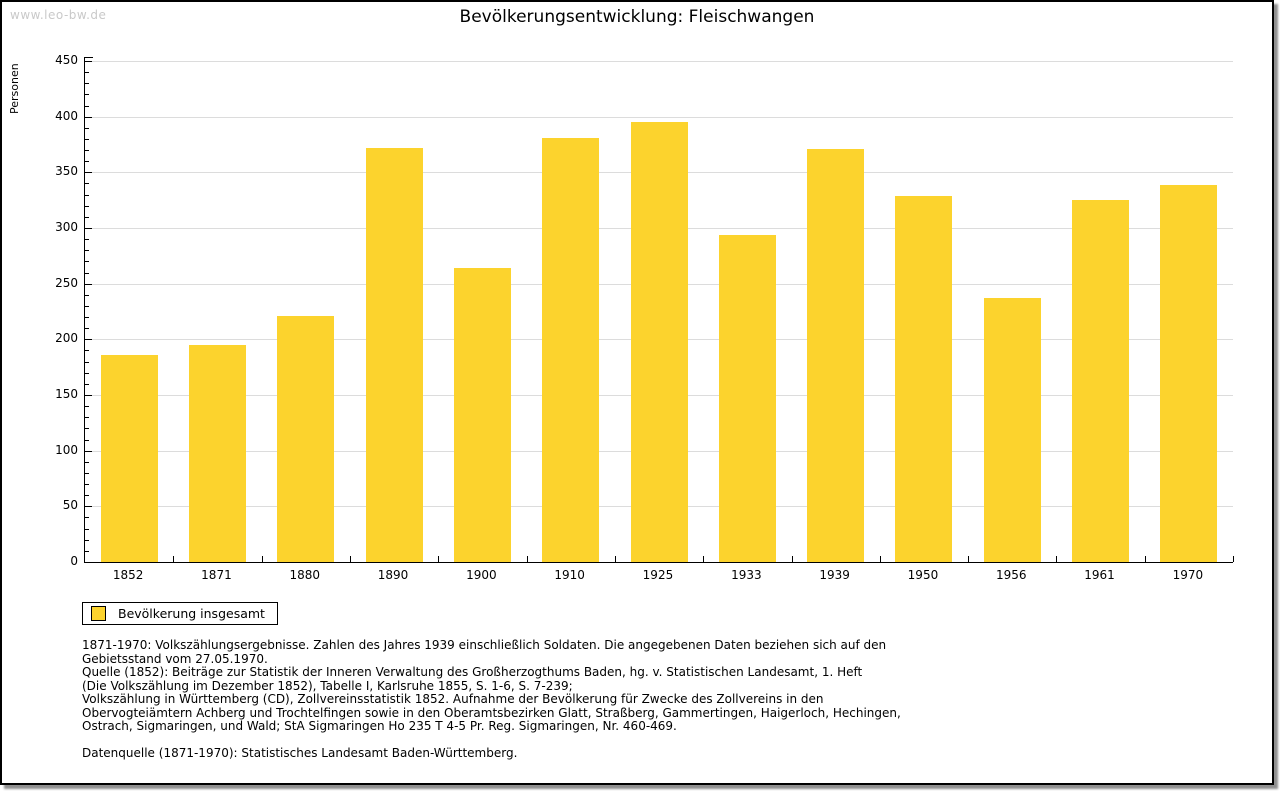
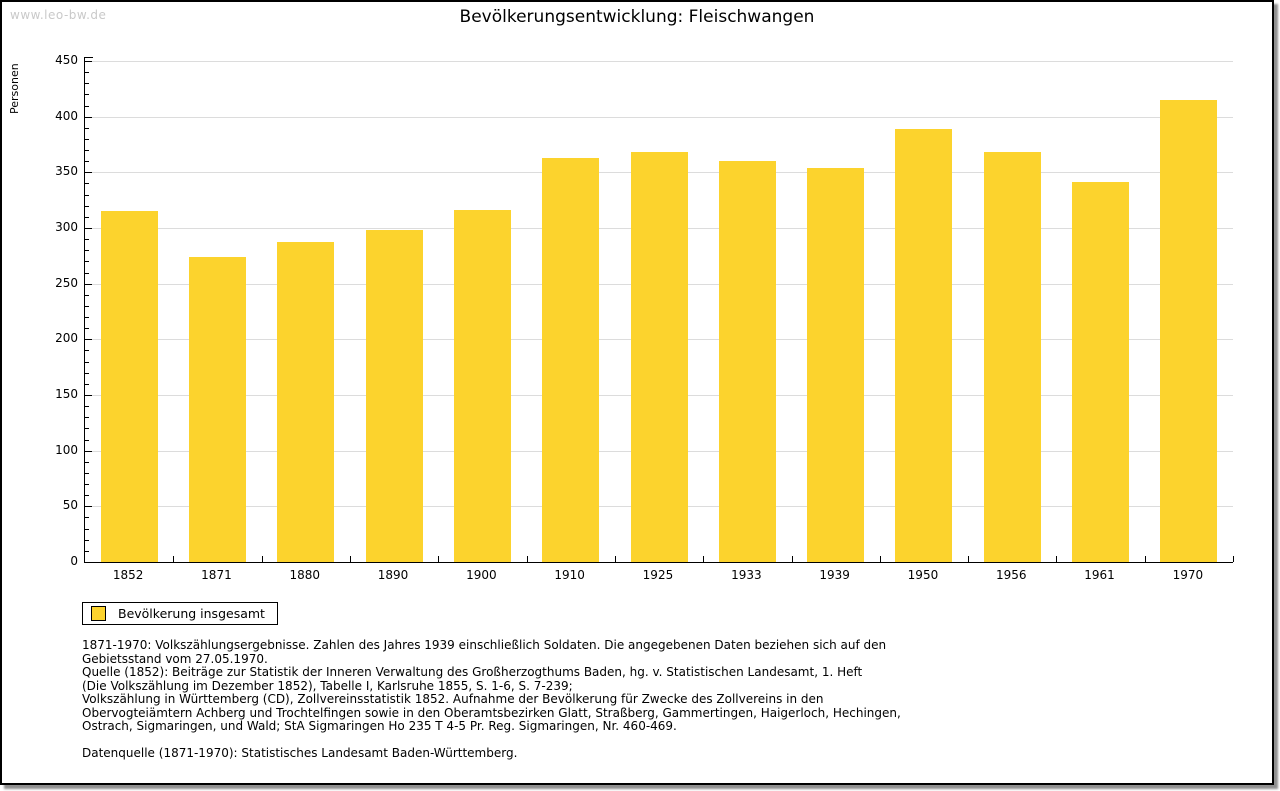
1852: 186 -> 315
1871: 195 -> 274
1880: 221 -> 287
1890: 372 -> 298
1900: 264 -> 316
1910: 381 -> 363
1925: 395 -> 368
1933: 294 -> 360
1939: 371 -> 354
1950: 329 -> 389
1956: 237 -> 368
1961: 325 -> 341
1970: 339 -> 415
